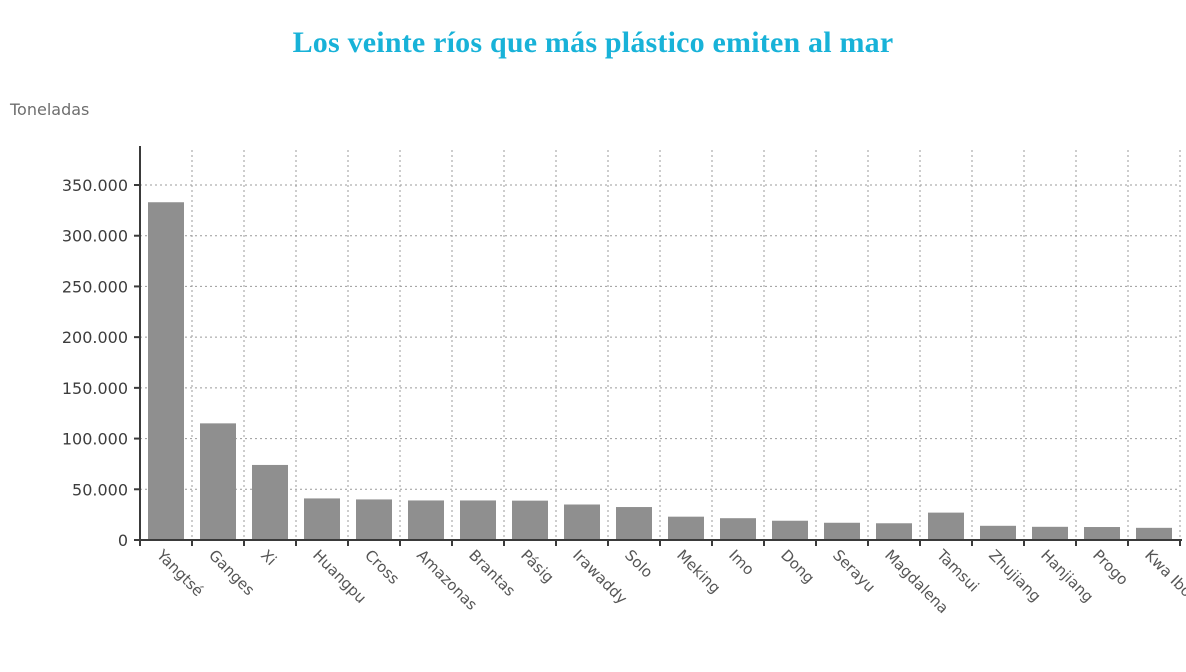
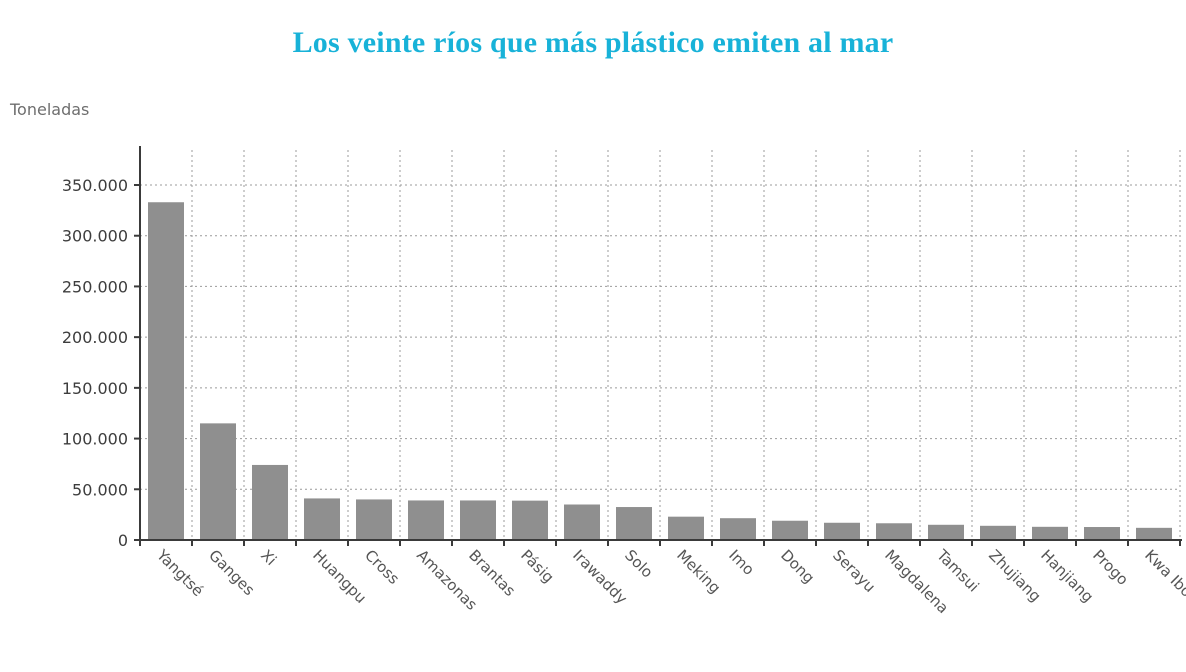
Tamsui: 27000 -> 15000
